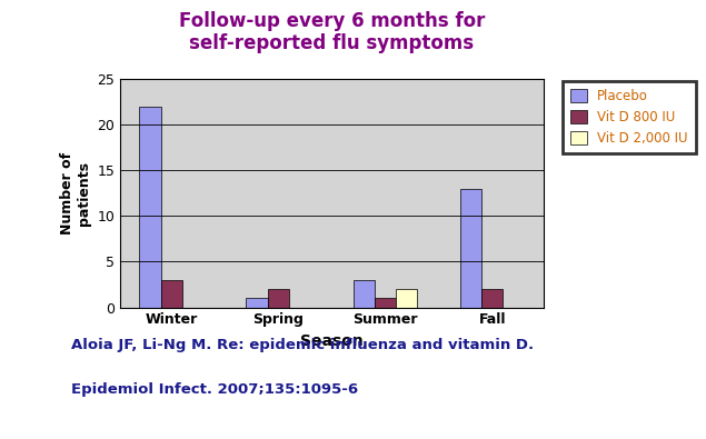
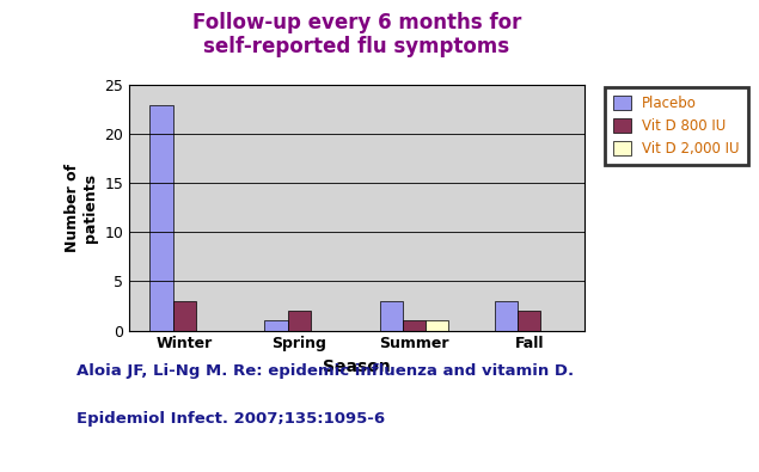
Placebo/Winter: 22 -> 23
Vit D 2,000 IU/Summer: 2 -> 1
Placebo/Fall: 13 -> 3
